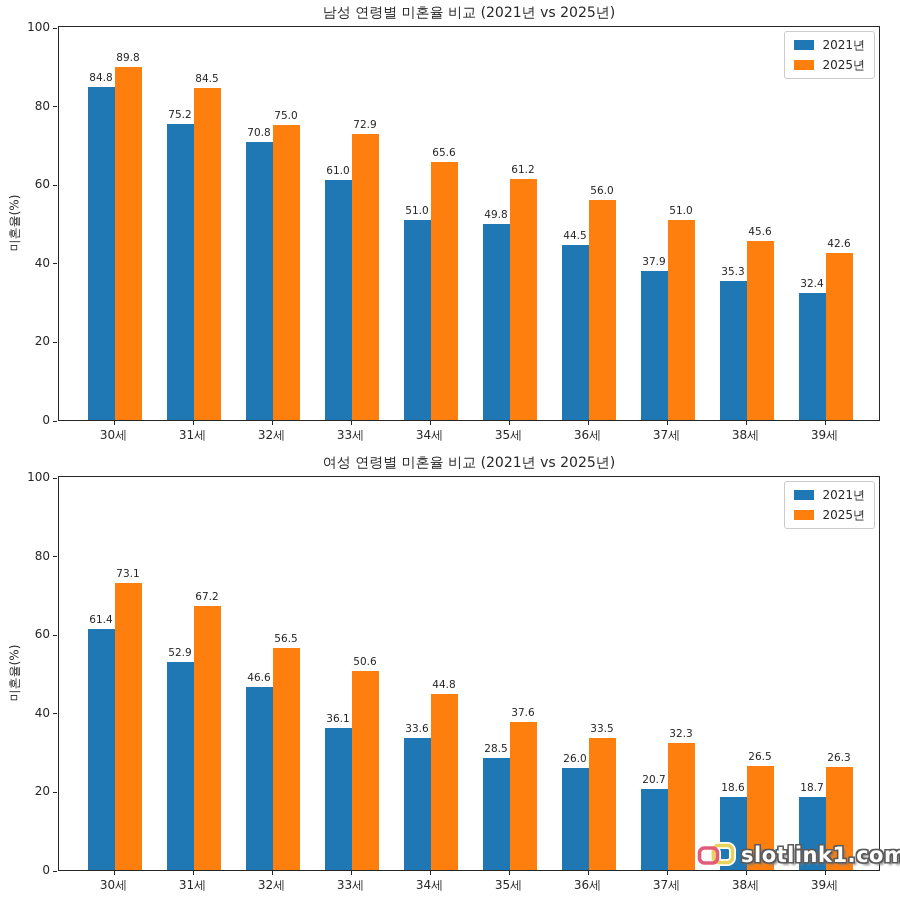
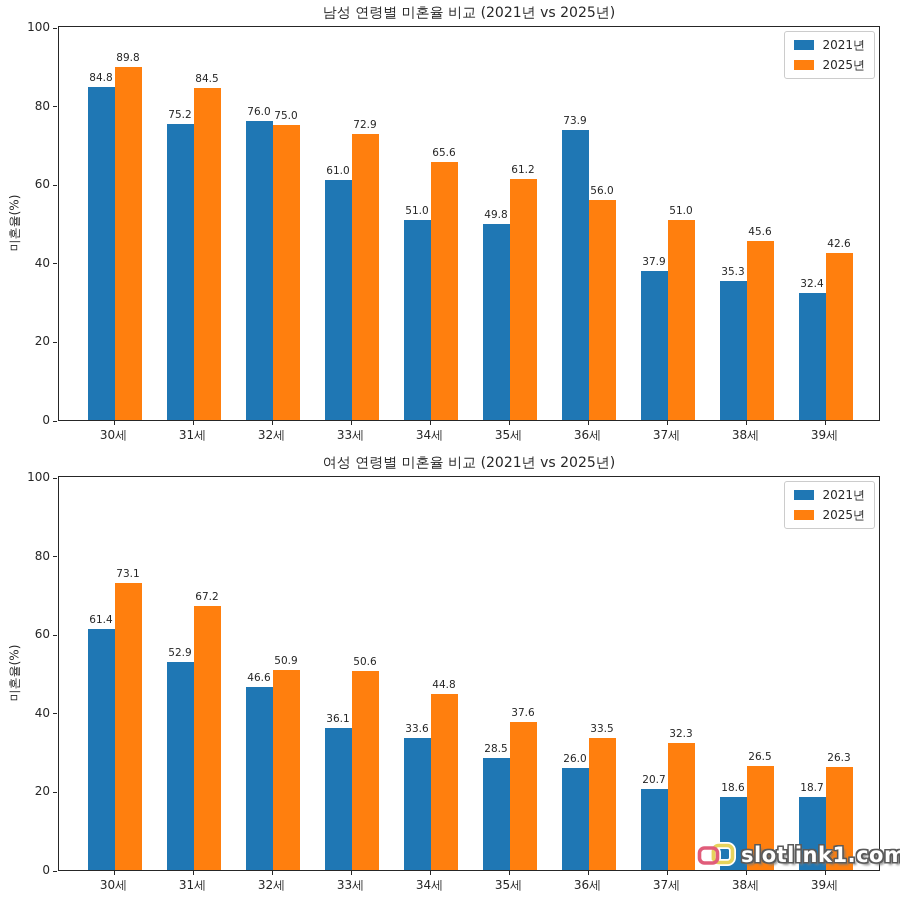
남성 연령별 미혼율 비교 (2021년 vs 2025년)/2021년/32세: 70.8 -> 76.0
남성 연령별 미혼율 비교 (2021년 vs 2025년)/2021년/36세: 44.5 -> 73.9
여성 연령별 미혼율 비교 (2021년 vs 2025년)/2025년/32세: 56.5 -> 50.9
